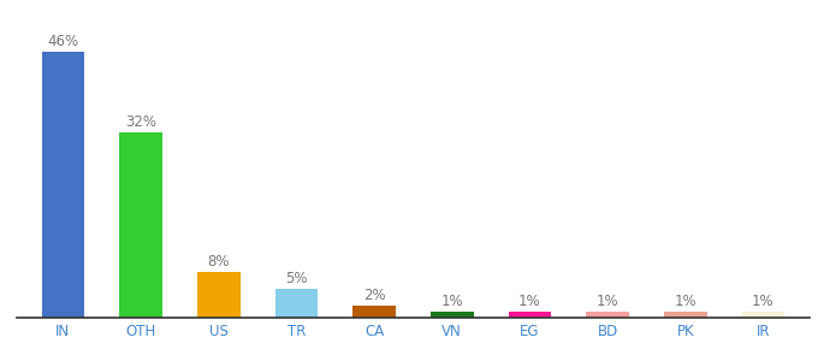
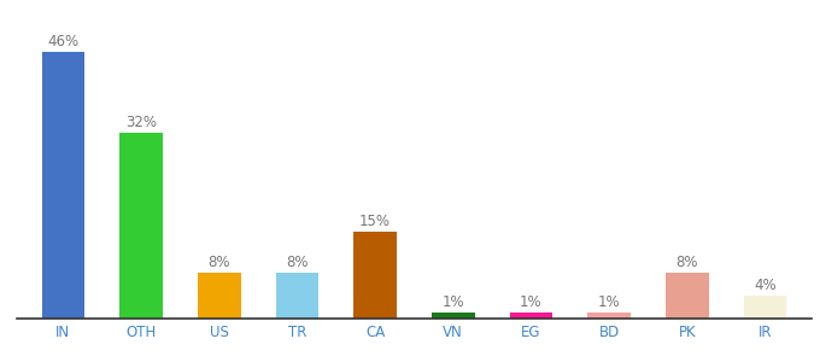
TR: 5% -> 8%
CA: 2% -> 15%
PK: 1% -> 8%
IR: 1% -> 4%
